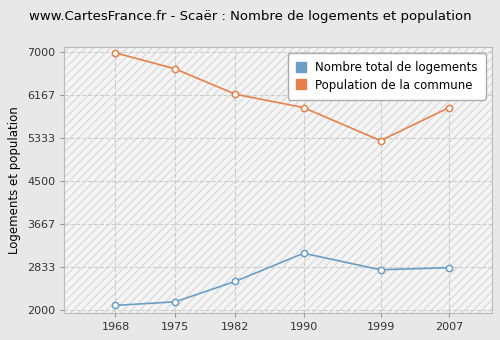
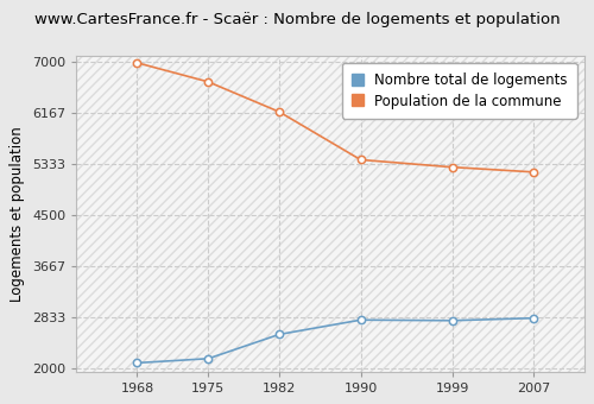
Nombre total de logements/1990: 3100 -> 2790
Population de la commune/1990: 5920 -> 5400
Population de la commune/2007: 5920 -> 5200
